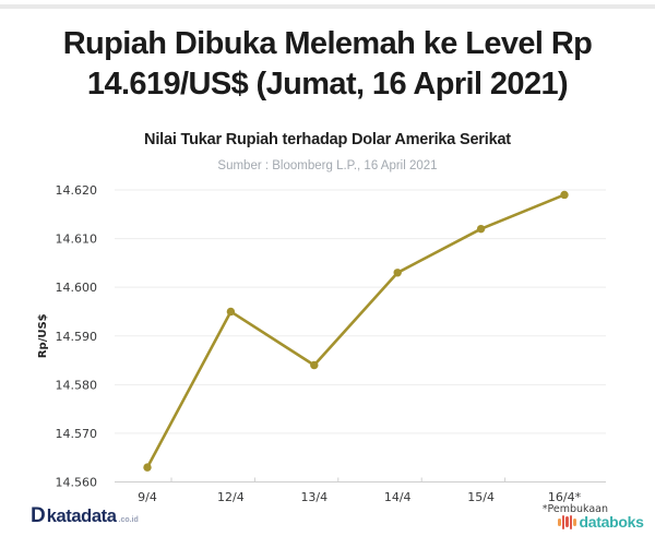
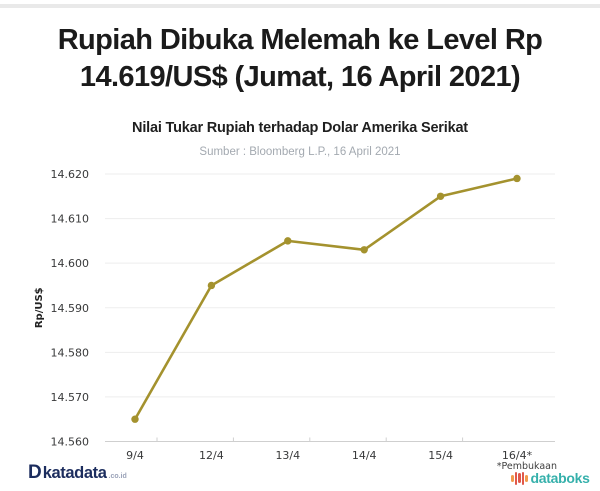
9/4: 14563 -> 14565
13/4: 14584 -> 14605
15/4: 14612 -> 14615
